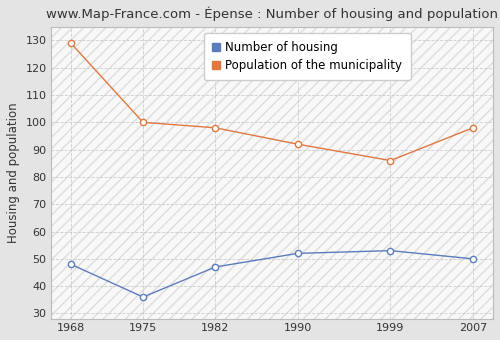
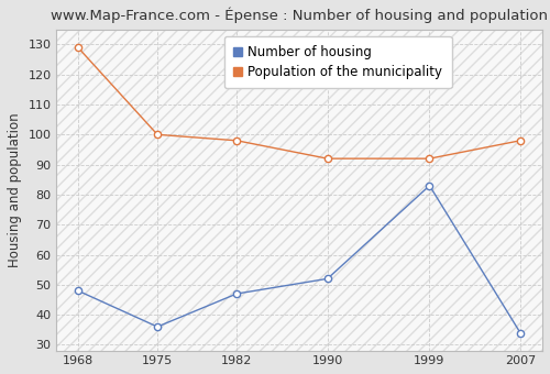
Number of housing/1999: 53 -> 83
Population of the municipality/1999: 86 -> 92
Number of housing/2007: 50 -> 34
